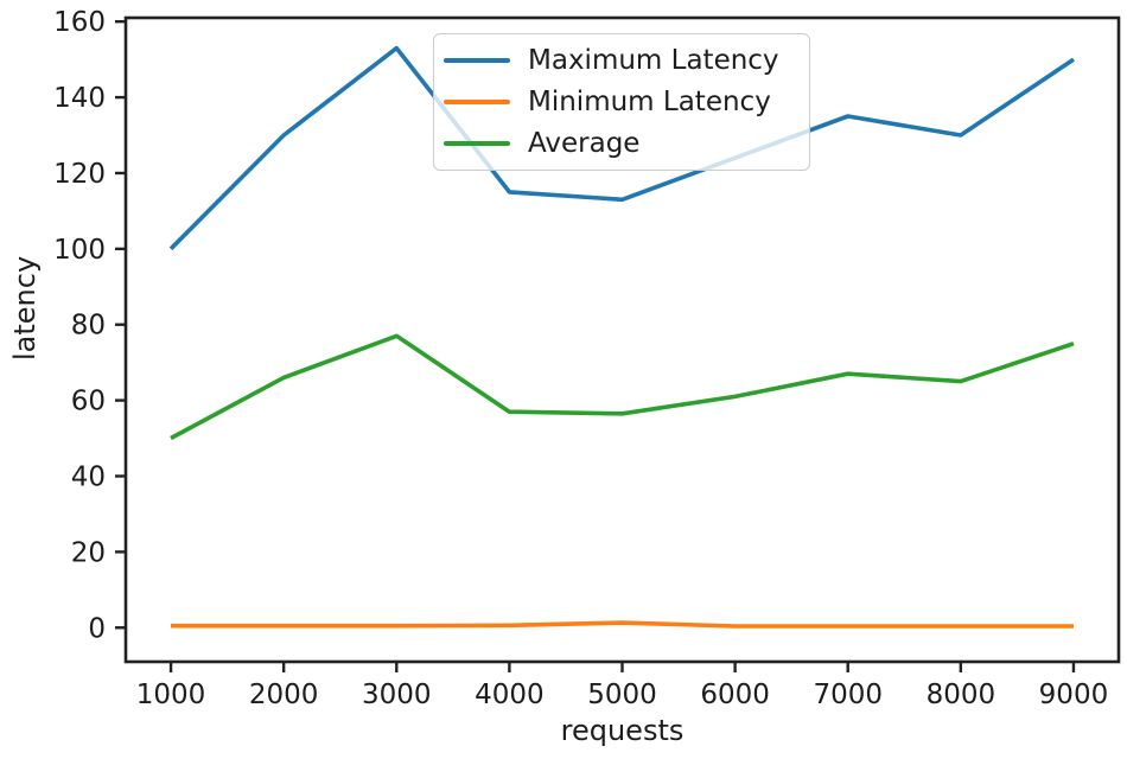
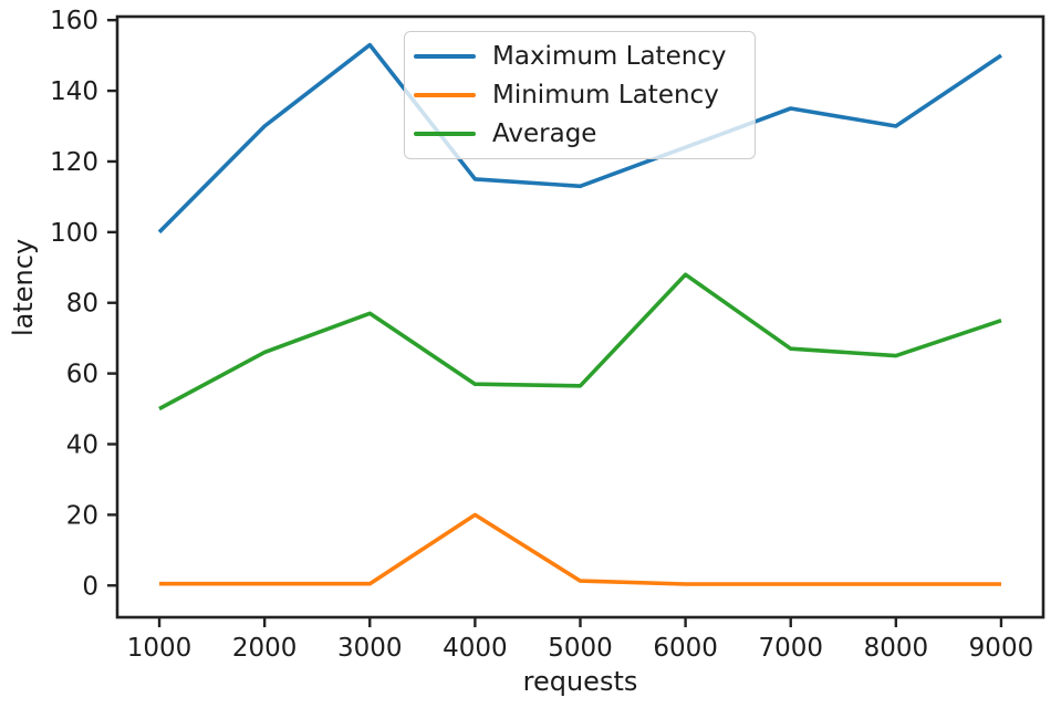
Minimum Latency/4000: 1 -> 20
Average/6000: 61 -> 88
